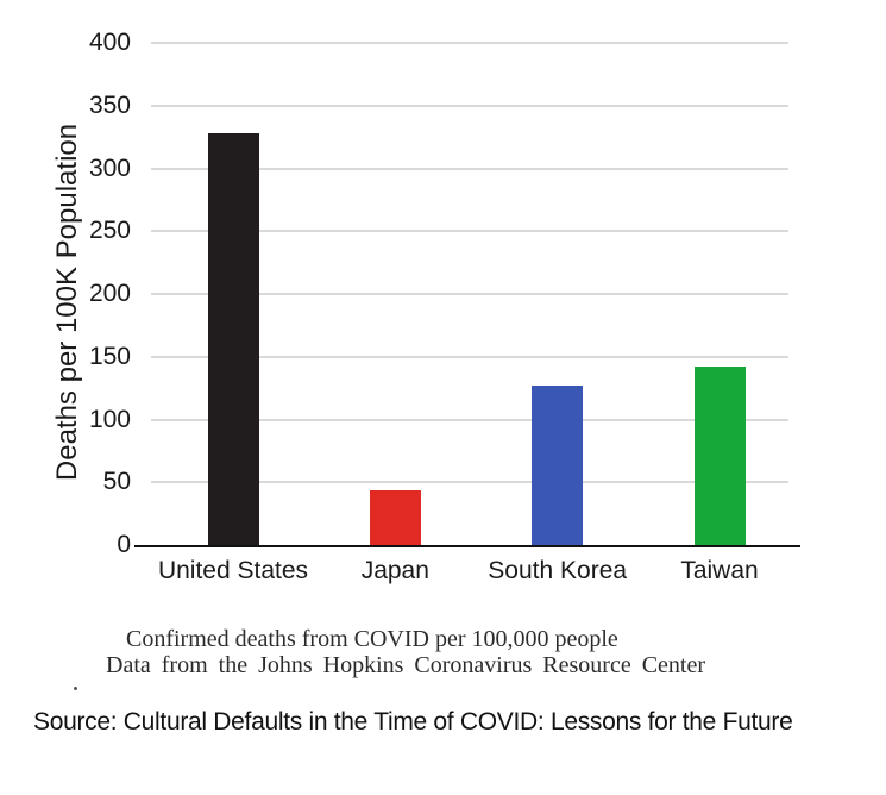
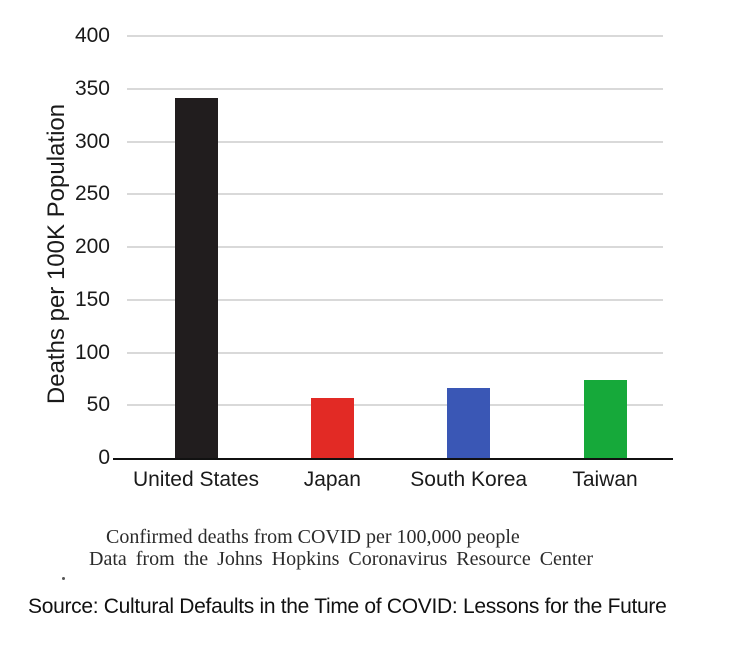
United States: 328 -> 341
Japan: 44 -> 57
South Korea: 127 -> 66
Taiwan: 142 -> 74
